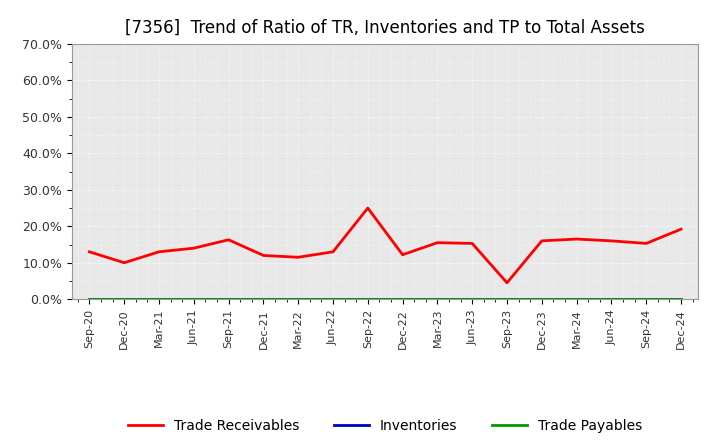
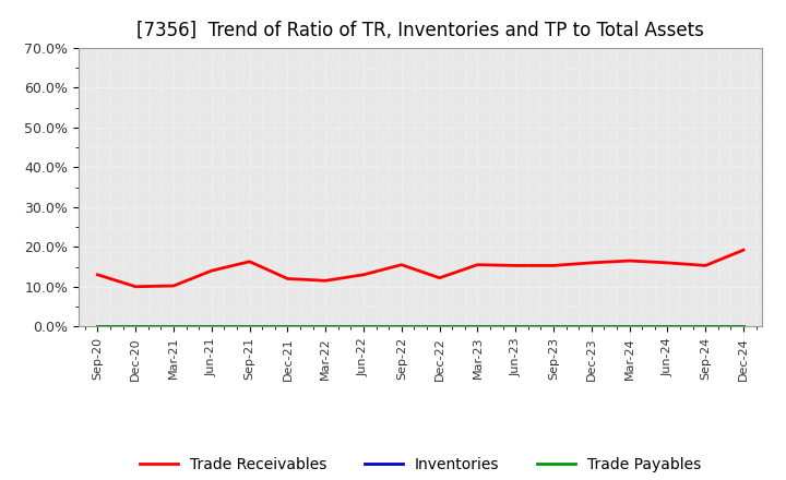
Trade Receivables/Mar-21: 13.0% -> 10.2%
Trade Receivables/Sep-22: 25.0% -> 15.5%
Trade Receivables/Sep-23: 4.5% -> 15.3%
